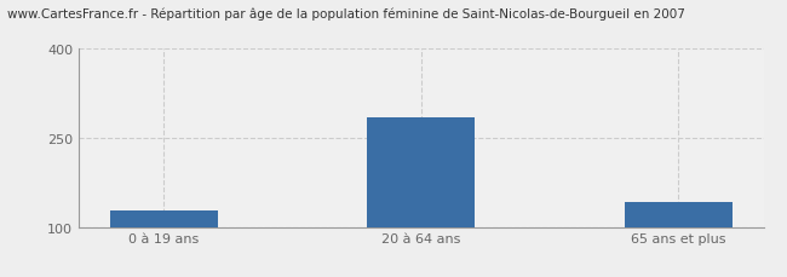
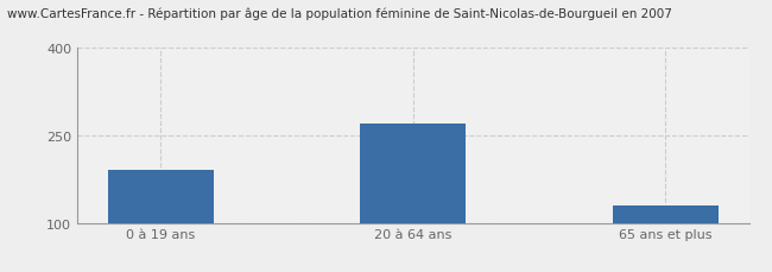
0 à 19 ans: 127 -> 190
20 à 64 ans: 285 -> 270
65 ans et plus: 143 -> 130
